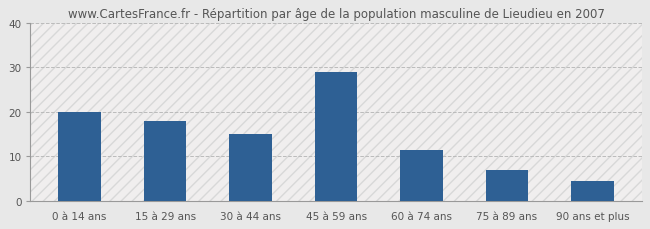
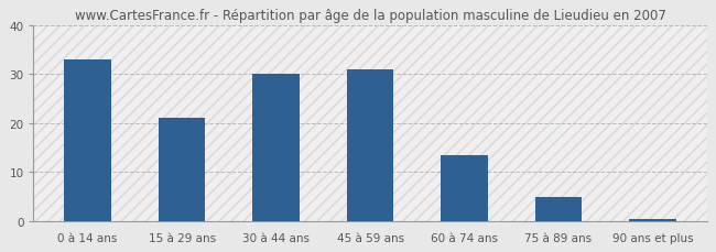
0 à 14 ans: 20.0 -> 33.0
15 à 29 ans: 18.0 -> 21.0
30 à 44 ans: 15.0 -> 30.0
45 à 59 ans: 29.0 -> 31.0
60 à 74 ans: 11.5 -> 13.5
75 à 89 ans: 7.0 -> 5.0
90 ans et plus: 4.5 -> 0.4
